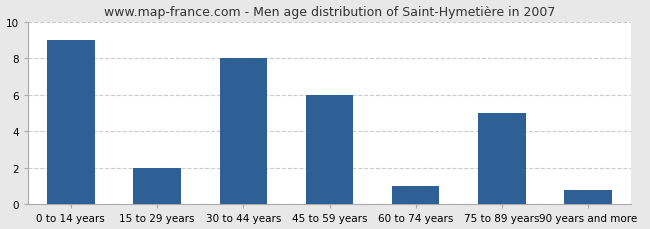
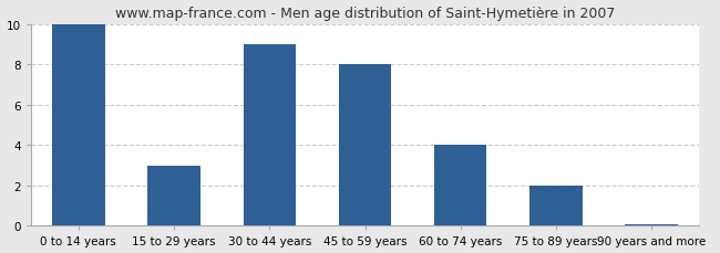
0 to 14 years: 9.0 -> 10.0
15 to 29 years: 2.0 -> 3.0
30 to 44 years: 8.0 -> 9.0
45 to 59 years: 6.0 -> 8.0
60 to 74 years: 1.0 -> 4.0
75 to 89 years: 5.0 -> 2.0
90 years and more: 0.8 -> 0.1
